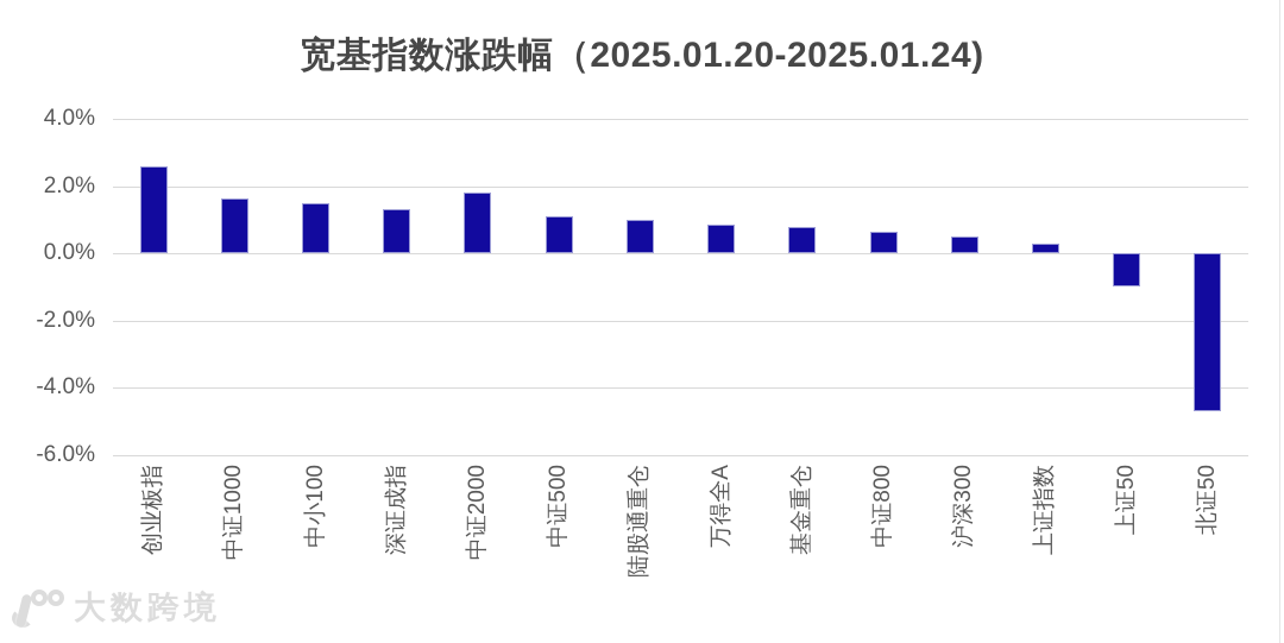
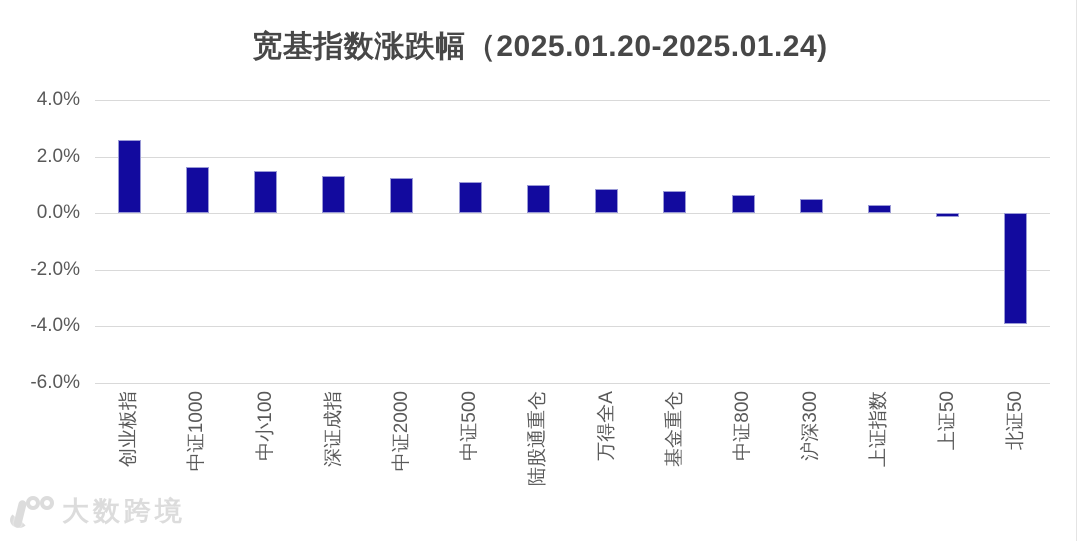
中证2000: 1.8% -> 1.2%
上证50: -1.0% -> -0.1%
北证50: -4.7% -> -3.9%
